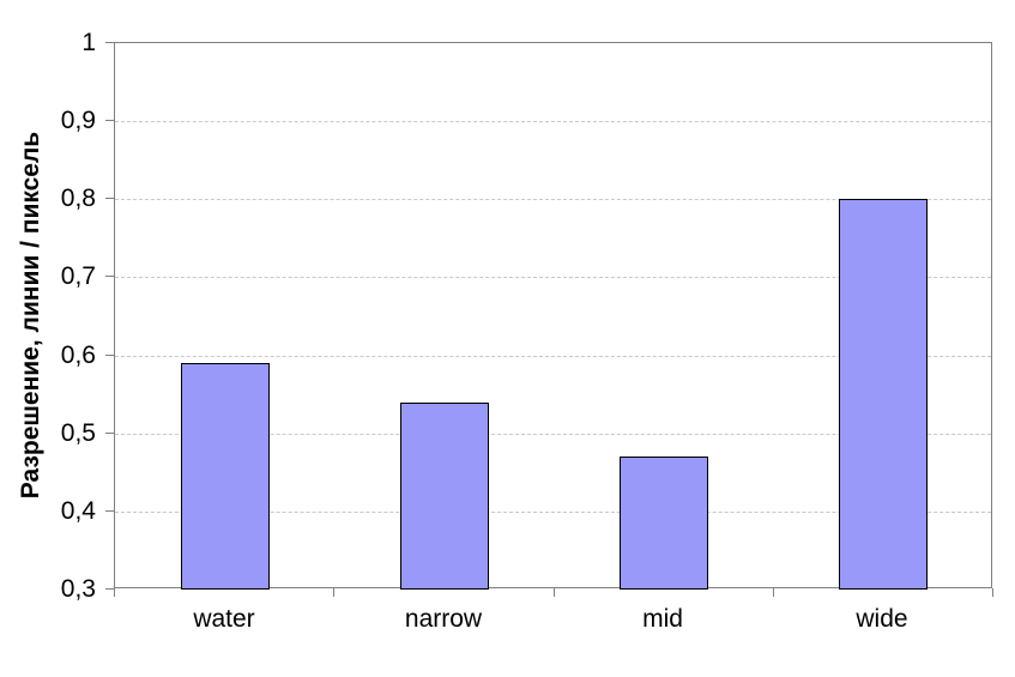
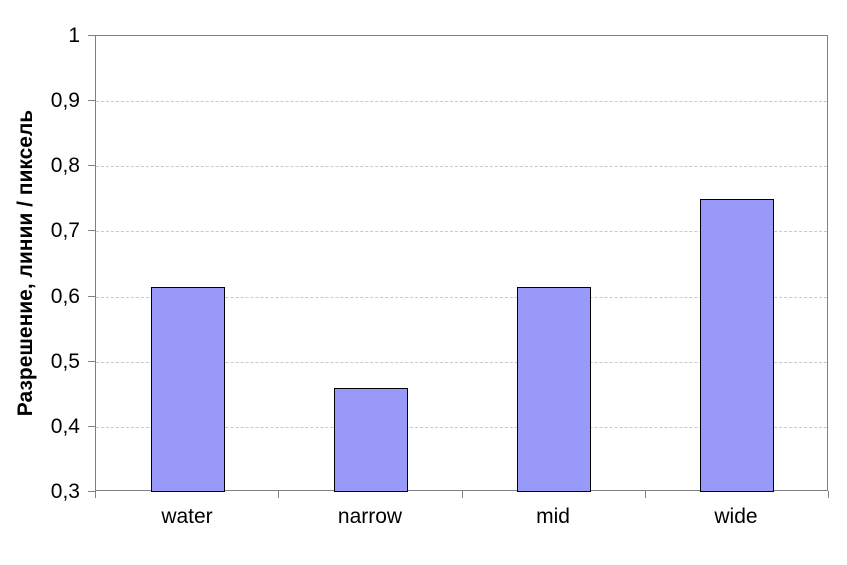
water: 0,59 -> 0,61
narrow: 0,54 -> 0,46
mid: 0,47 -> 0,61
wide: 0,80 -> 0,75
